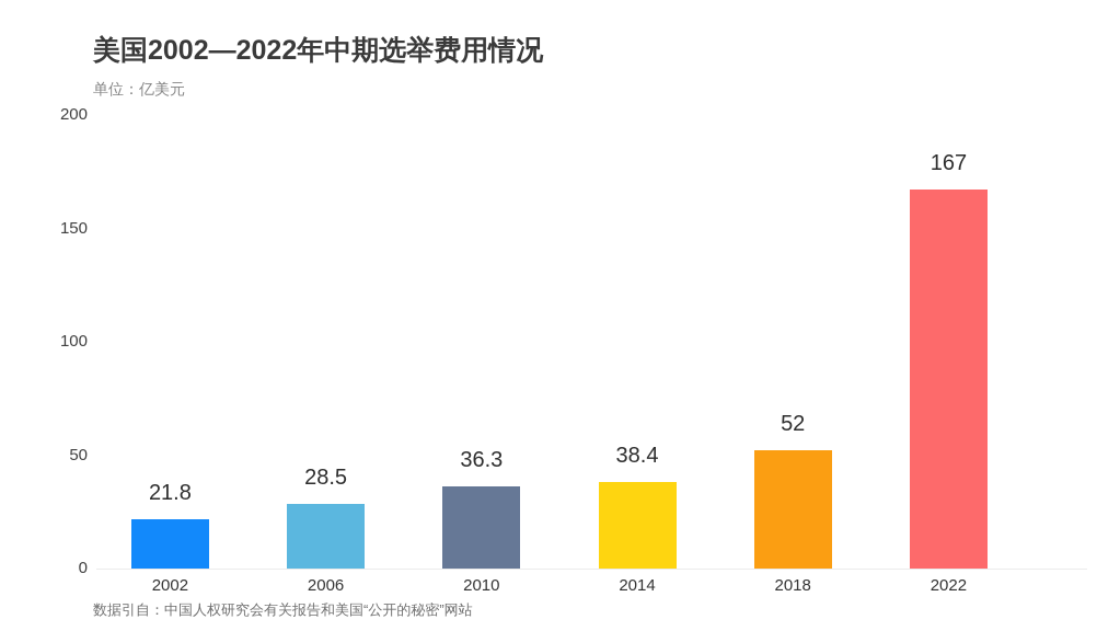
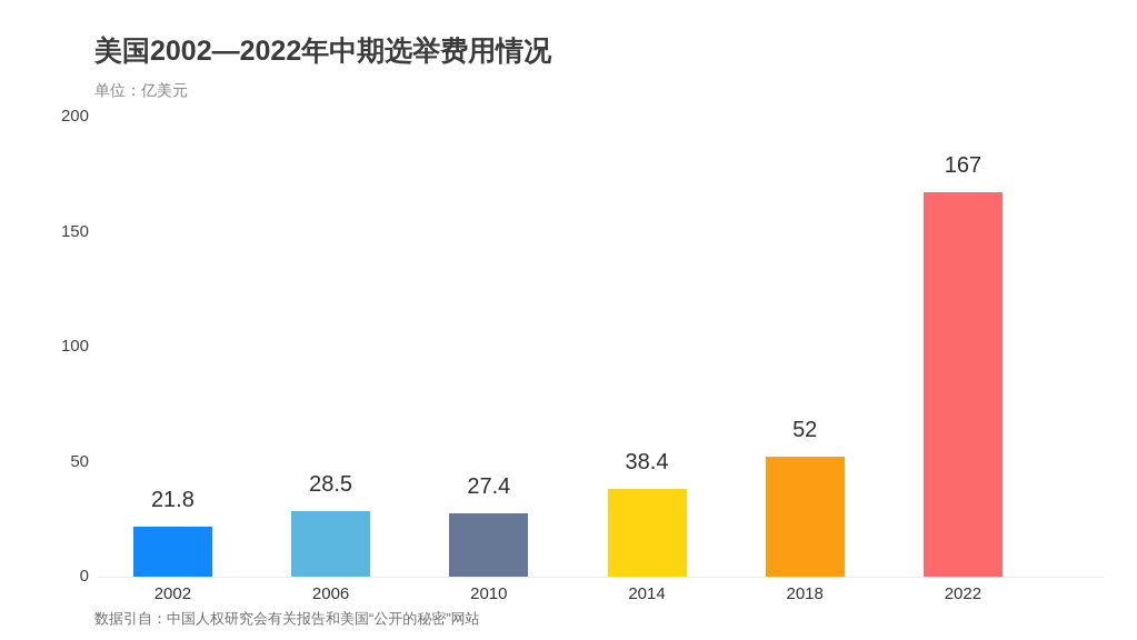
2010: 36.3 -> 27.4
